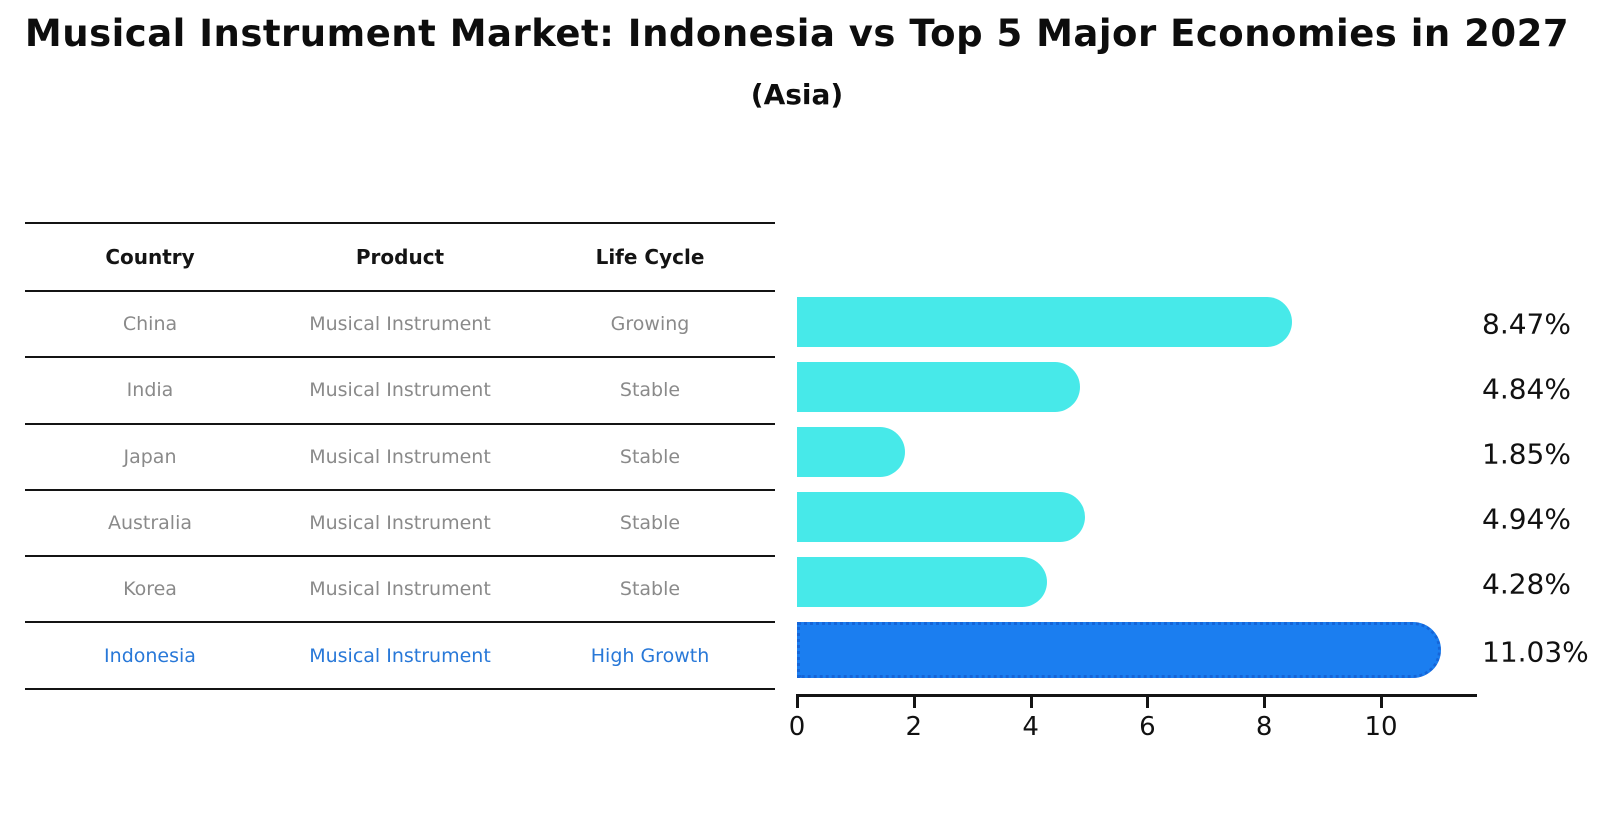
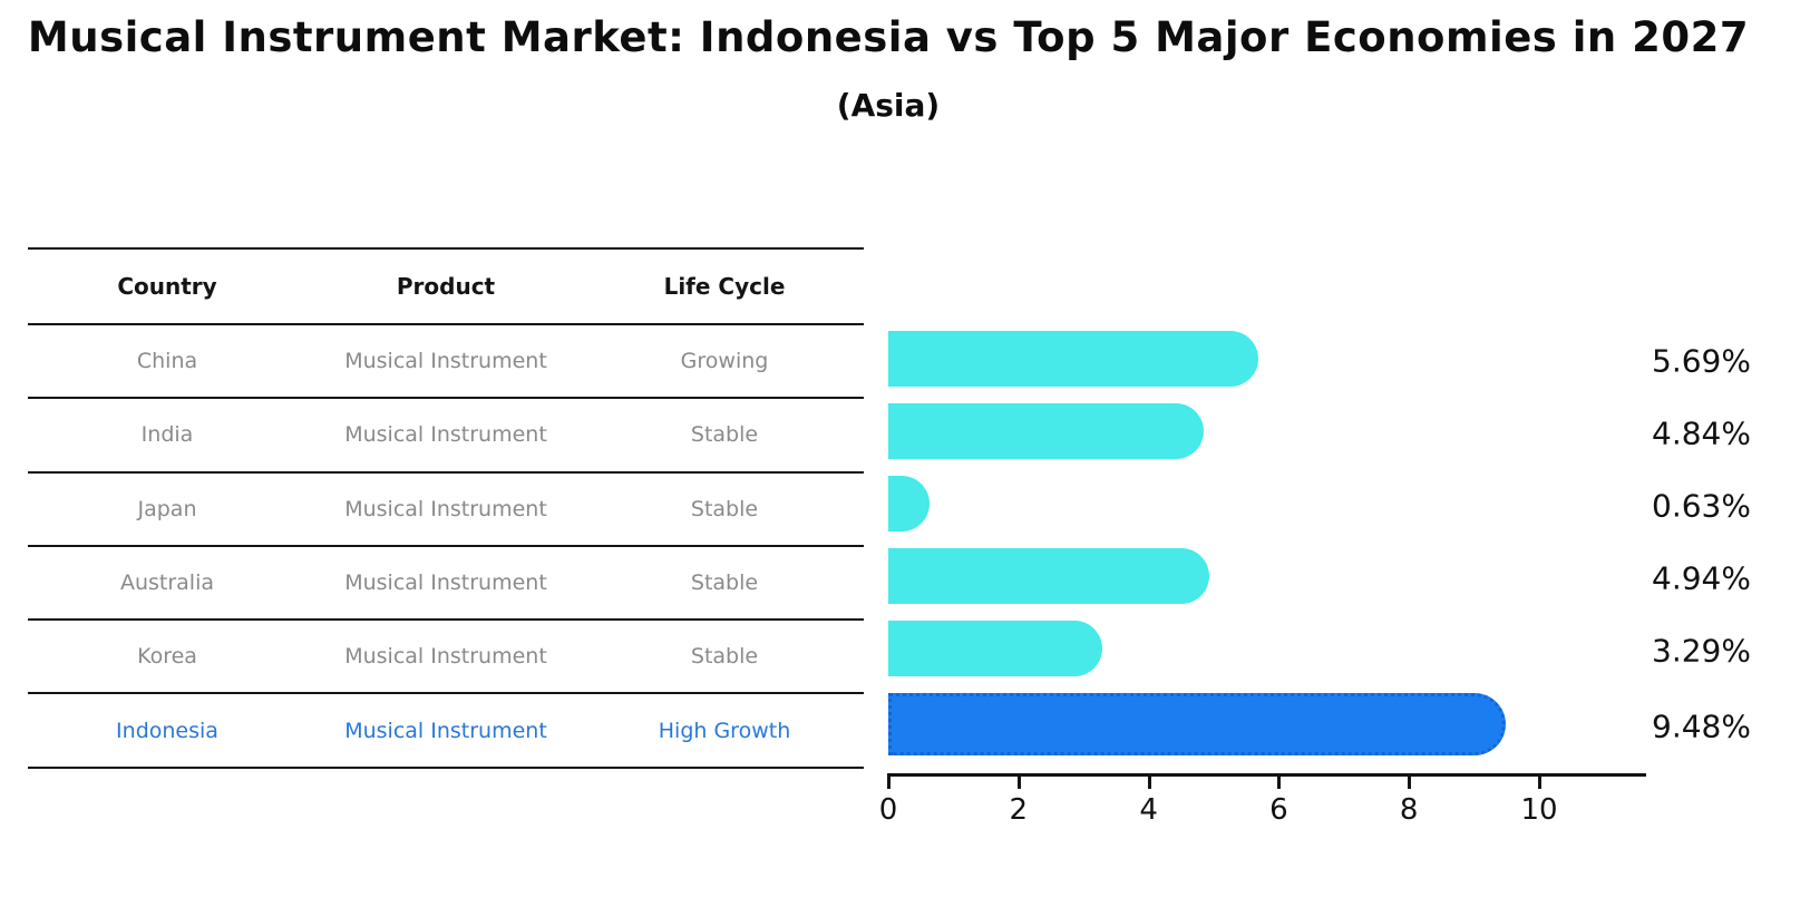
China: 8.47% -> 5.69%
Japan: 1.85% -> 0.63%
Korea: 4.28% -> 3.29%
Indonesia: 11.03% -> 9.48%
